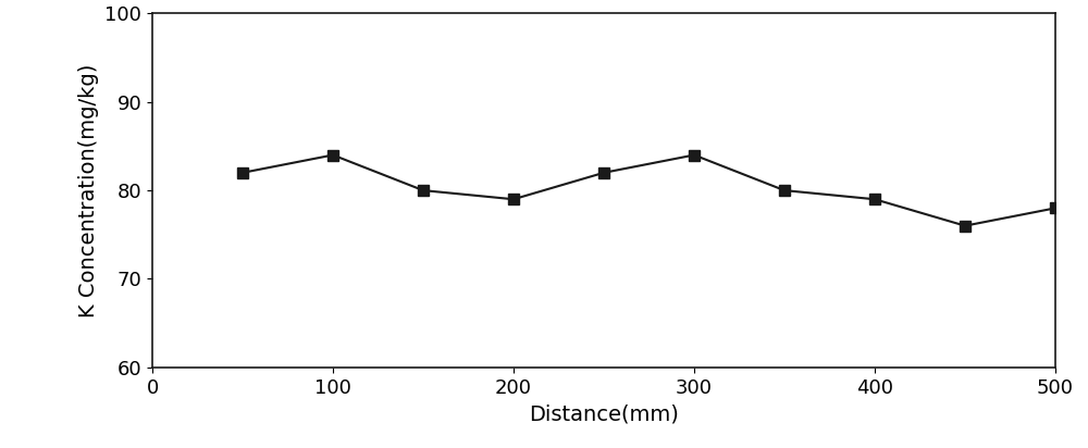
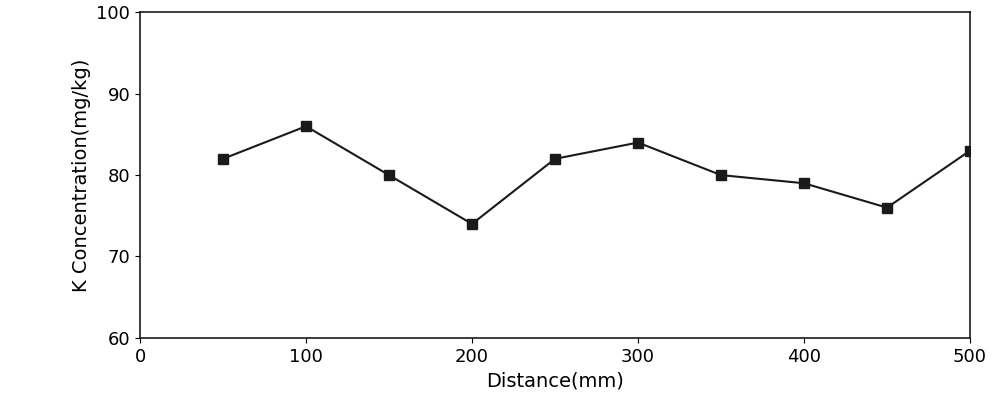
100: 84 -> 86
200: 79 -> 74
500: 78 -> 83
